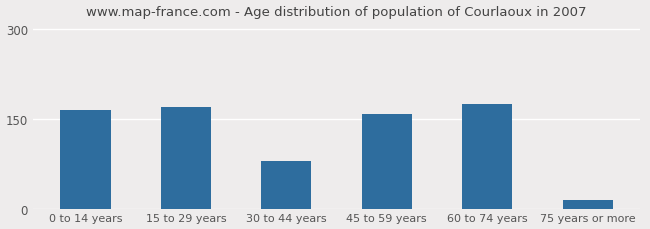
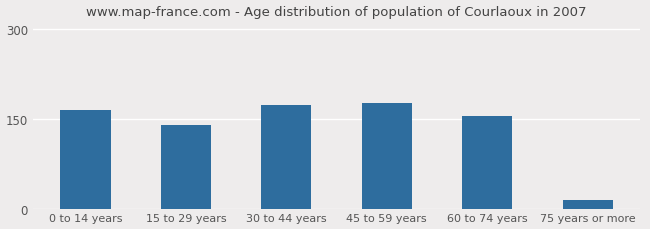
15 to 29 years: 170 -> 140
30 to 44 years: 80 -> 173
45 to 59 years: 158 -> 176
60 to 74 years: 174 -> 155
